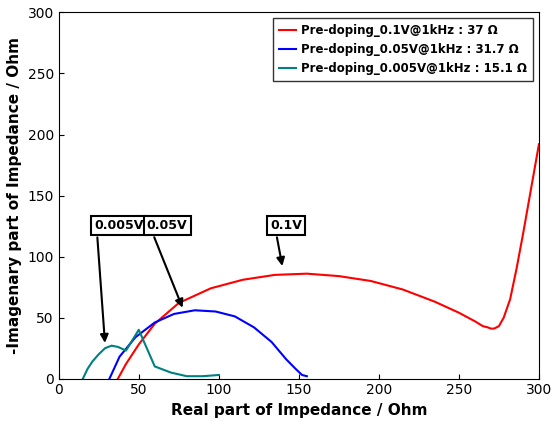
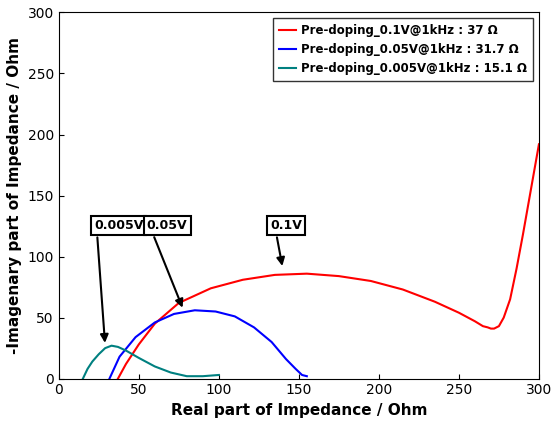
Pre-doping_0.005V@1kHz : 15.1 Ω/50: 40 -> 17
